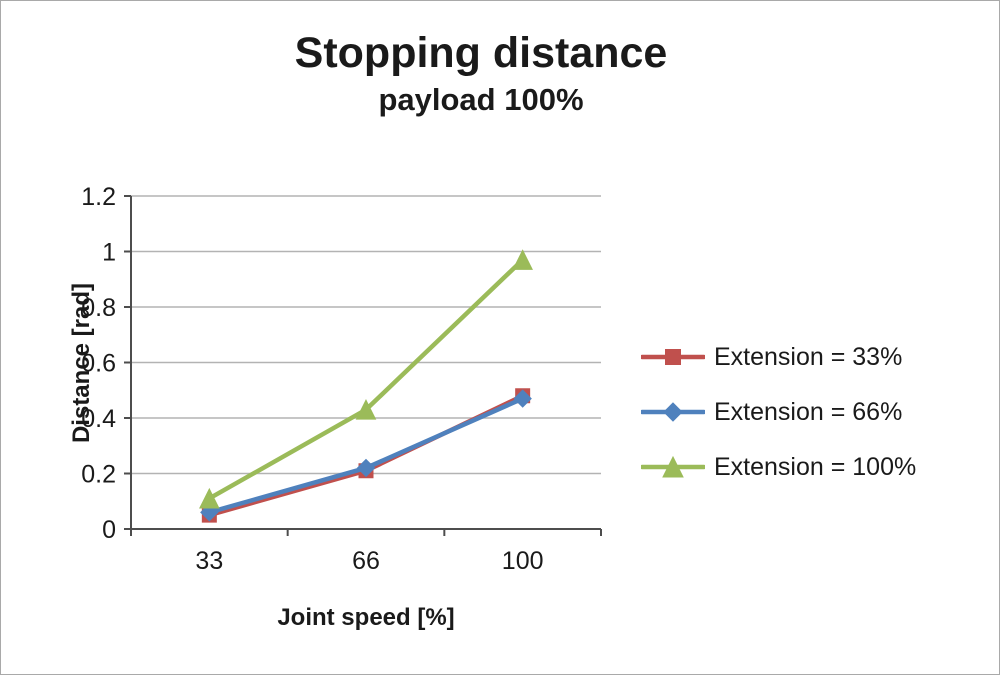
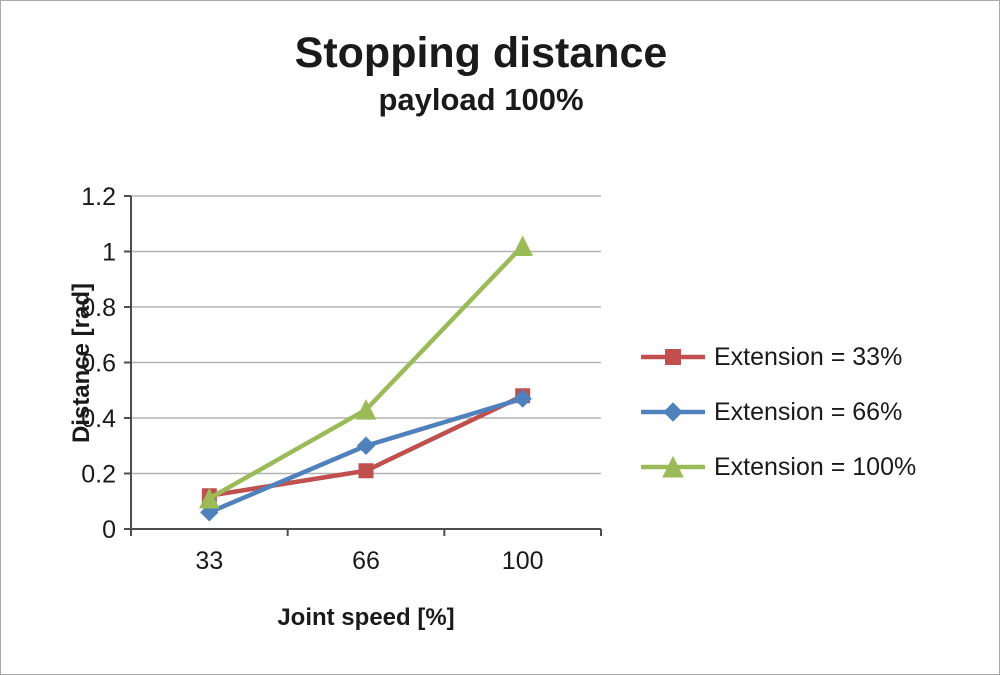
Extension = 33%/33: 0.05 -> 0.12
Extension = 66%/66: 0.22 -> 0.30
Extension = 100%/100: 0.97 -> 1.02
